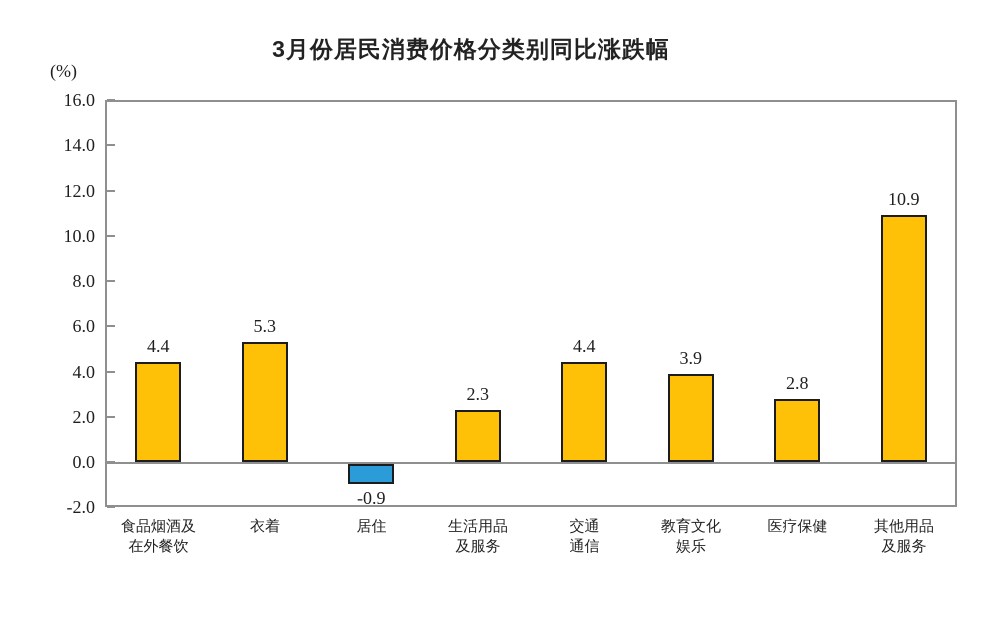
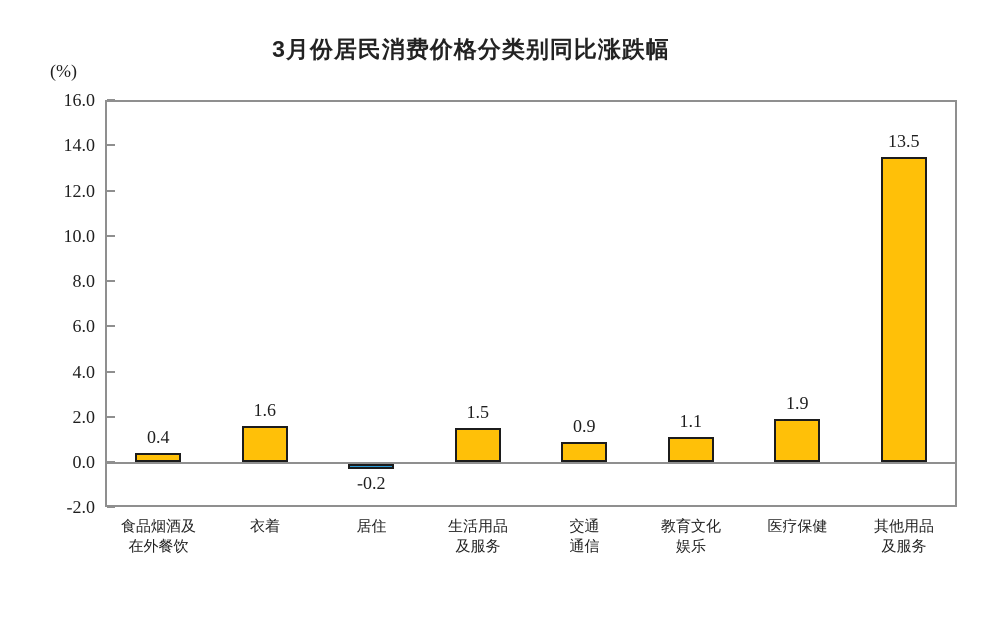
食品烟酒及 在外餐饮: 4.4 -> 0.4
衣着: 5.3 -> 1.6
居住: -0.9 -> -0.2
生活用品 及服务: 2.3 -> 1.5
交通 通信: 4.4 -> 0.9
教育文化 娱乐: 3.9 -> 1.1
医疗保健: 2.8 -> 1.9
其他用品 及服务: 10.9 -> 13.5
